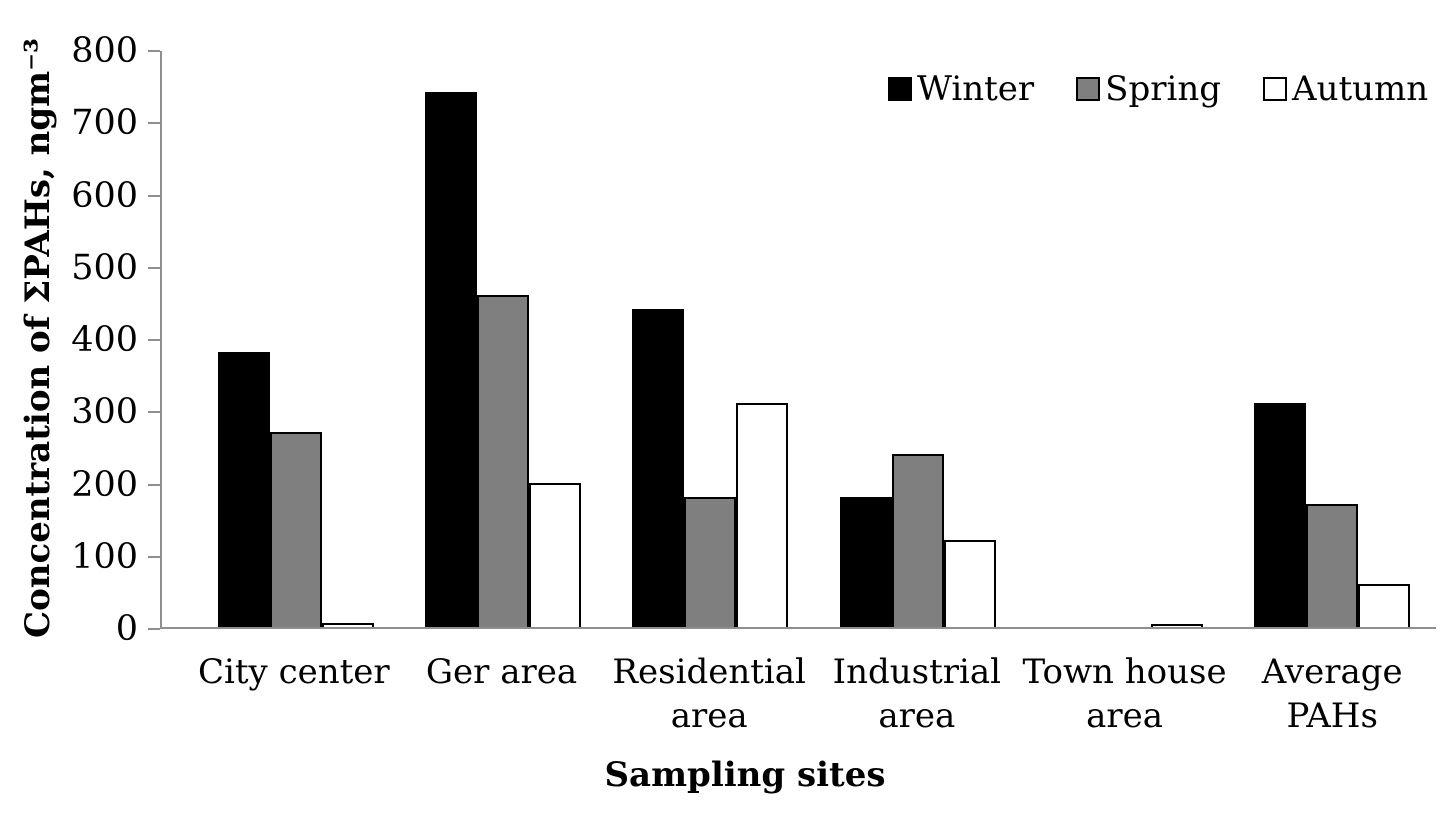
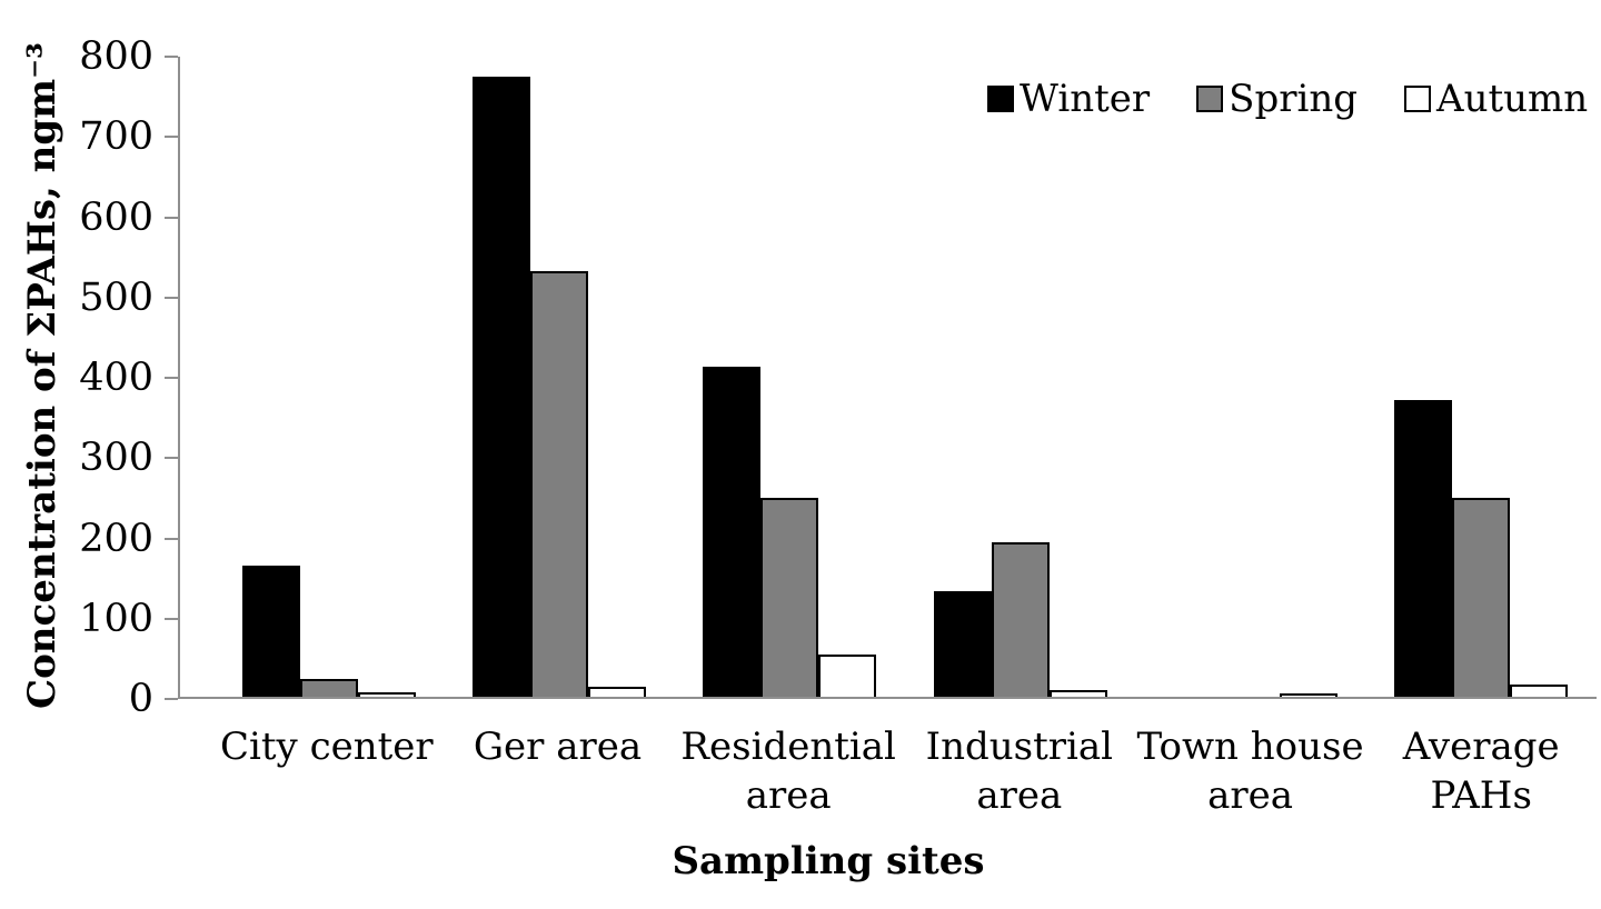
Winter/City center: 380 -> 160
Spring/City center: 270 -> 20
Winter/Ger area: 740 -> 770
Spring/Ger area: 460 -> 530
Autumn/Ger area: 200 -> 10
Winter/Residential area: 440 -> 410
Spring/Residential area: 180 -> 250
Autumn/Residential area: 310 -> 50
Winter/Industrial area: 180 -> 130
Spring/Industrial area: 240 -> 190
Autumn/Industrial area: 120 -> 10
Winter/Average PAHs: 310 -> 370
Spring/Average PAHs: 170 -> 250
Autumn/Average PAHs: 60 -> 20
